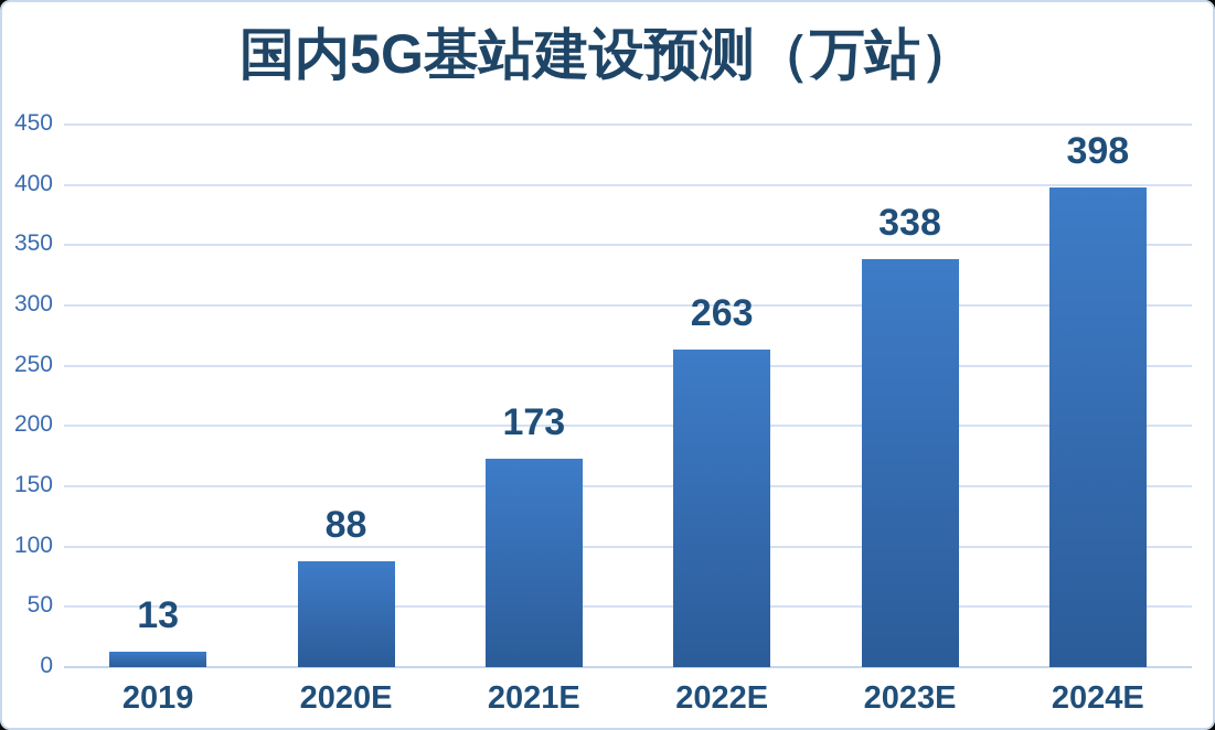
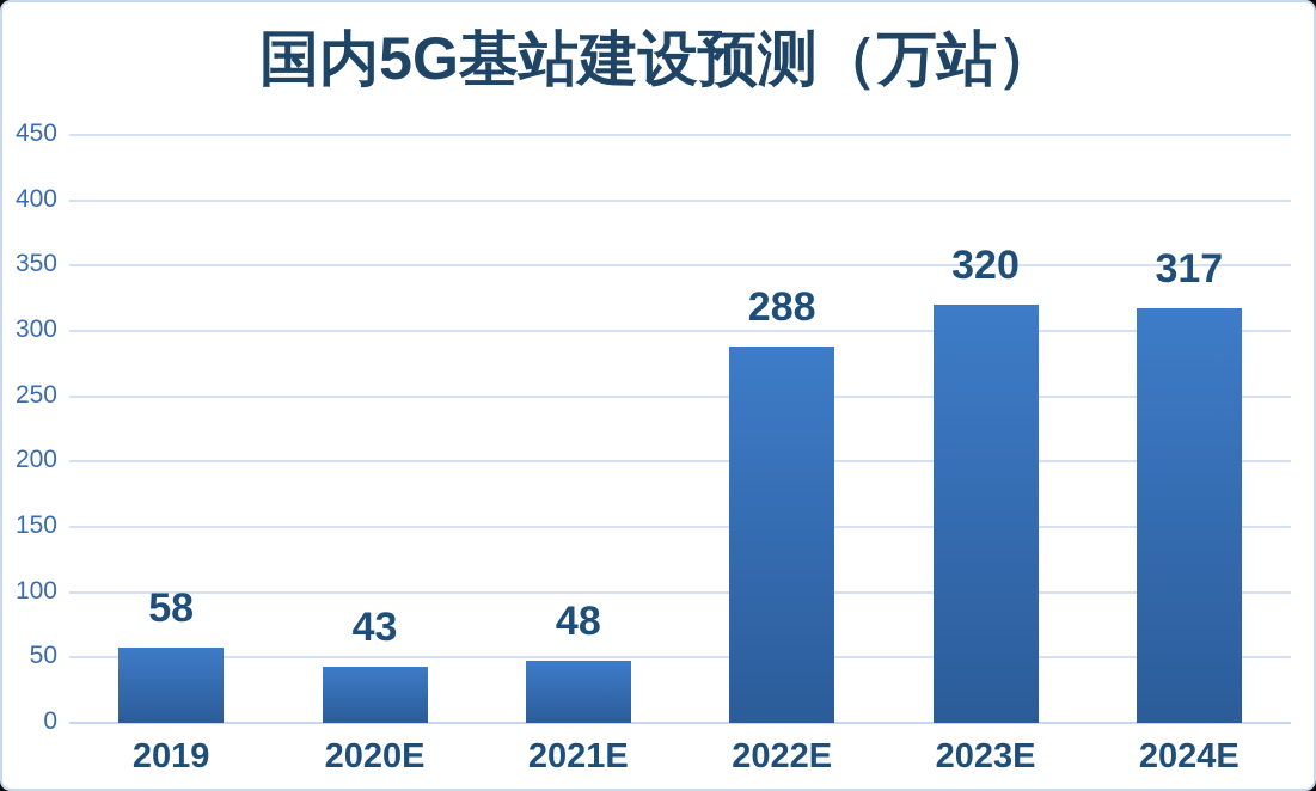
2019: 13 -> 58
2020E: 88 -> 43
2021E: 173 -> 48
2022E: 263 -> 288
2023E: 338 -> 320
2024E: 398 -> 317
